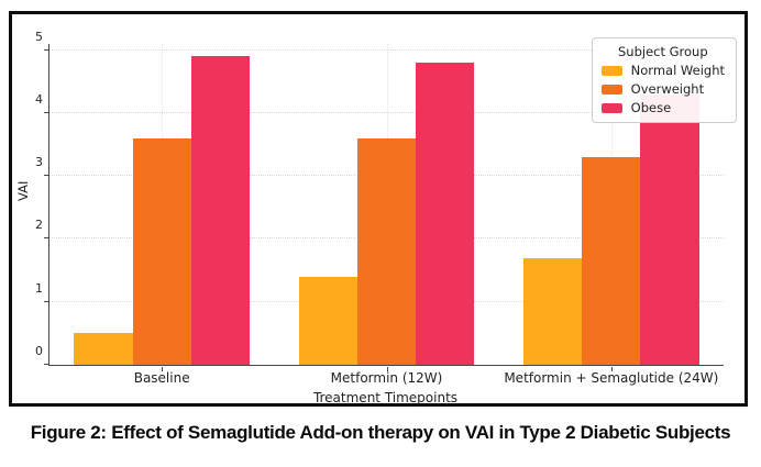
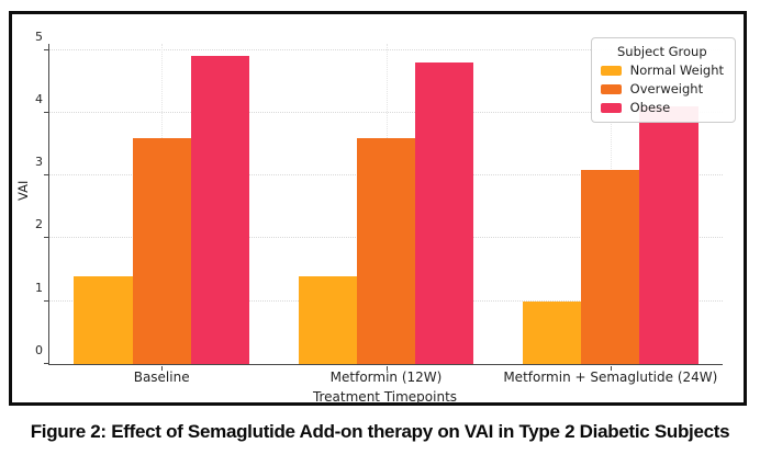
Normal Weight/Baseline: 0.5 -> 1.4
Normal Weight/Metformin + Semaglutide (24W): 1.7 -> 1.0
Overweight/Metformin + Semaglutide (24W): 3.3 -> 3.1
Obese/Metformin + Semaglutide (24W): 4.3 -> 4.1
